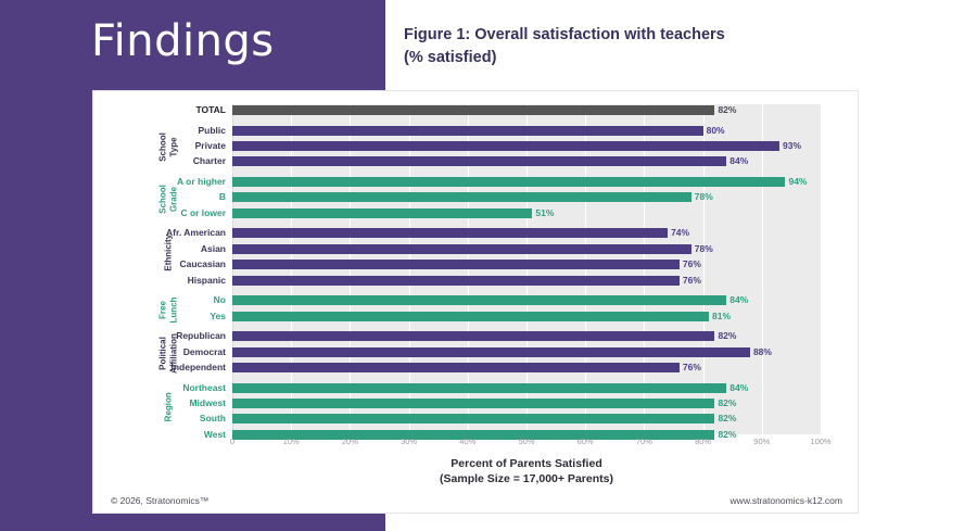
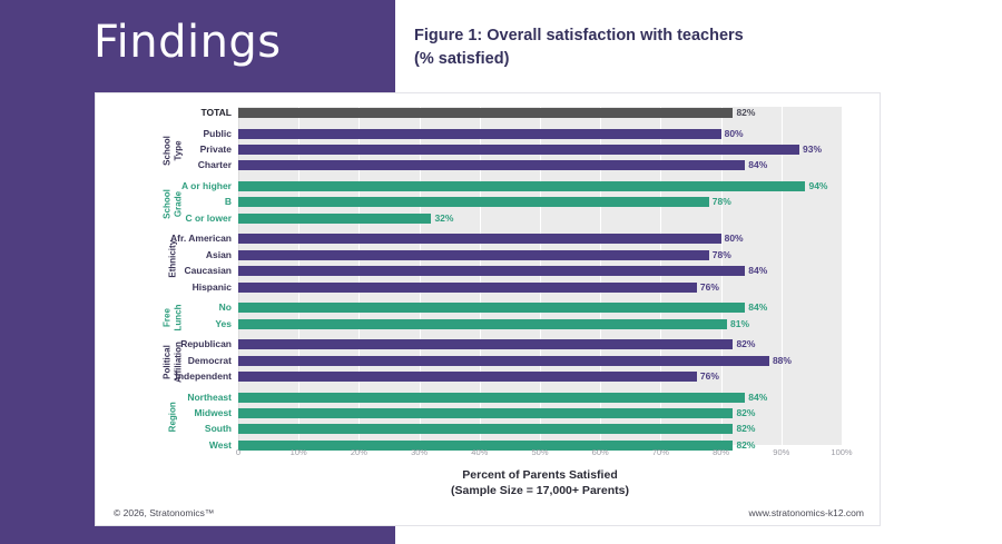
C or lower: 51% -> 32%
Afr. American: 74% -> 80%
Caucasian: 76% -> 84%
